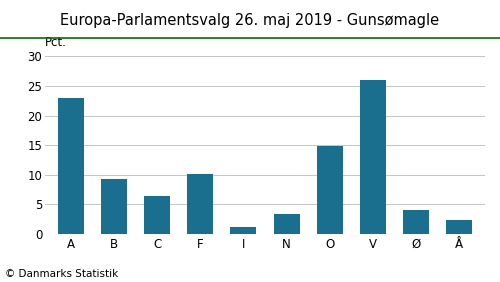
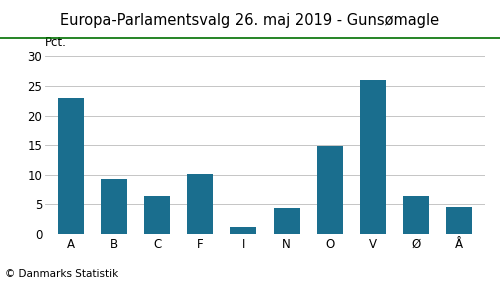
N: 3.4 -> 4.4
Ø: 4.1 -> 6.4
Å: 2.4 -> 4.6
